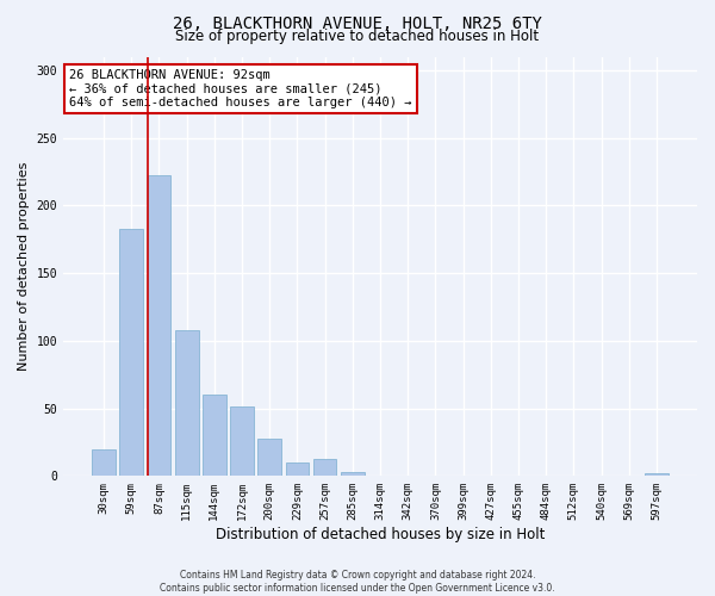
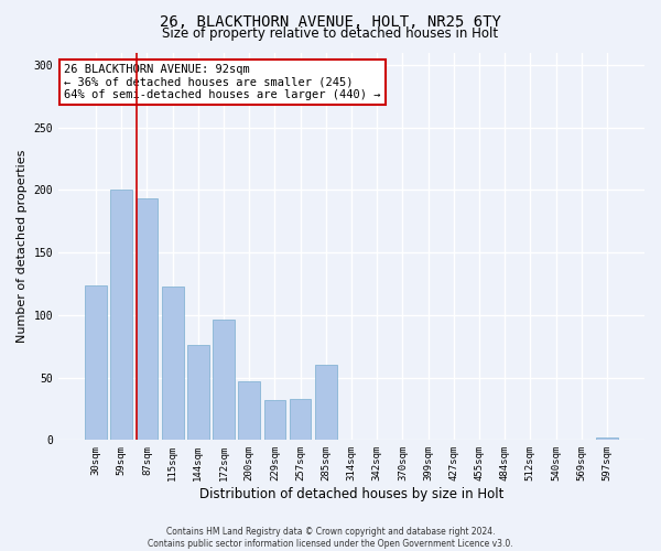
30sqm: 20 -> 124
59sqm: 183 -> 200
87sqm: 222 -> 193
115sqm: 108 -> 123
144sqm: 60 -> 76
172sqm: 51 -> 96
200sqm: 28 -> 47
229sqm: 10 -> 32
257sqm: 13 -> 33
285sqm: 3 -> 60
